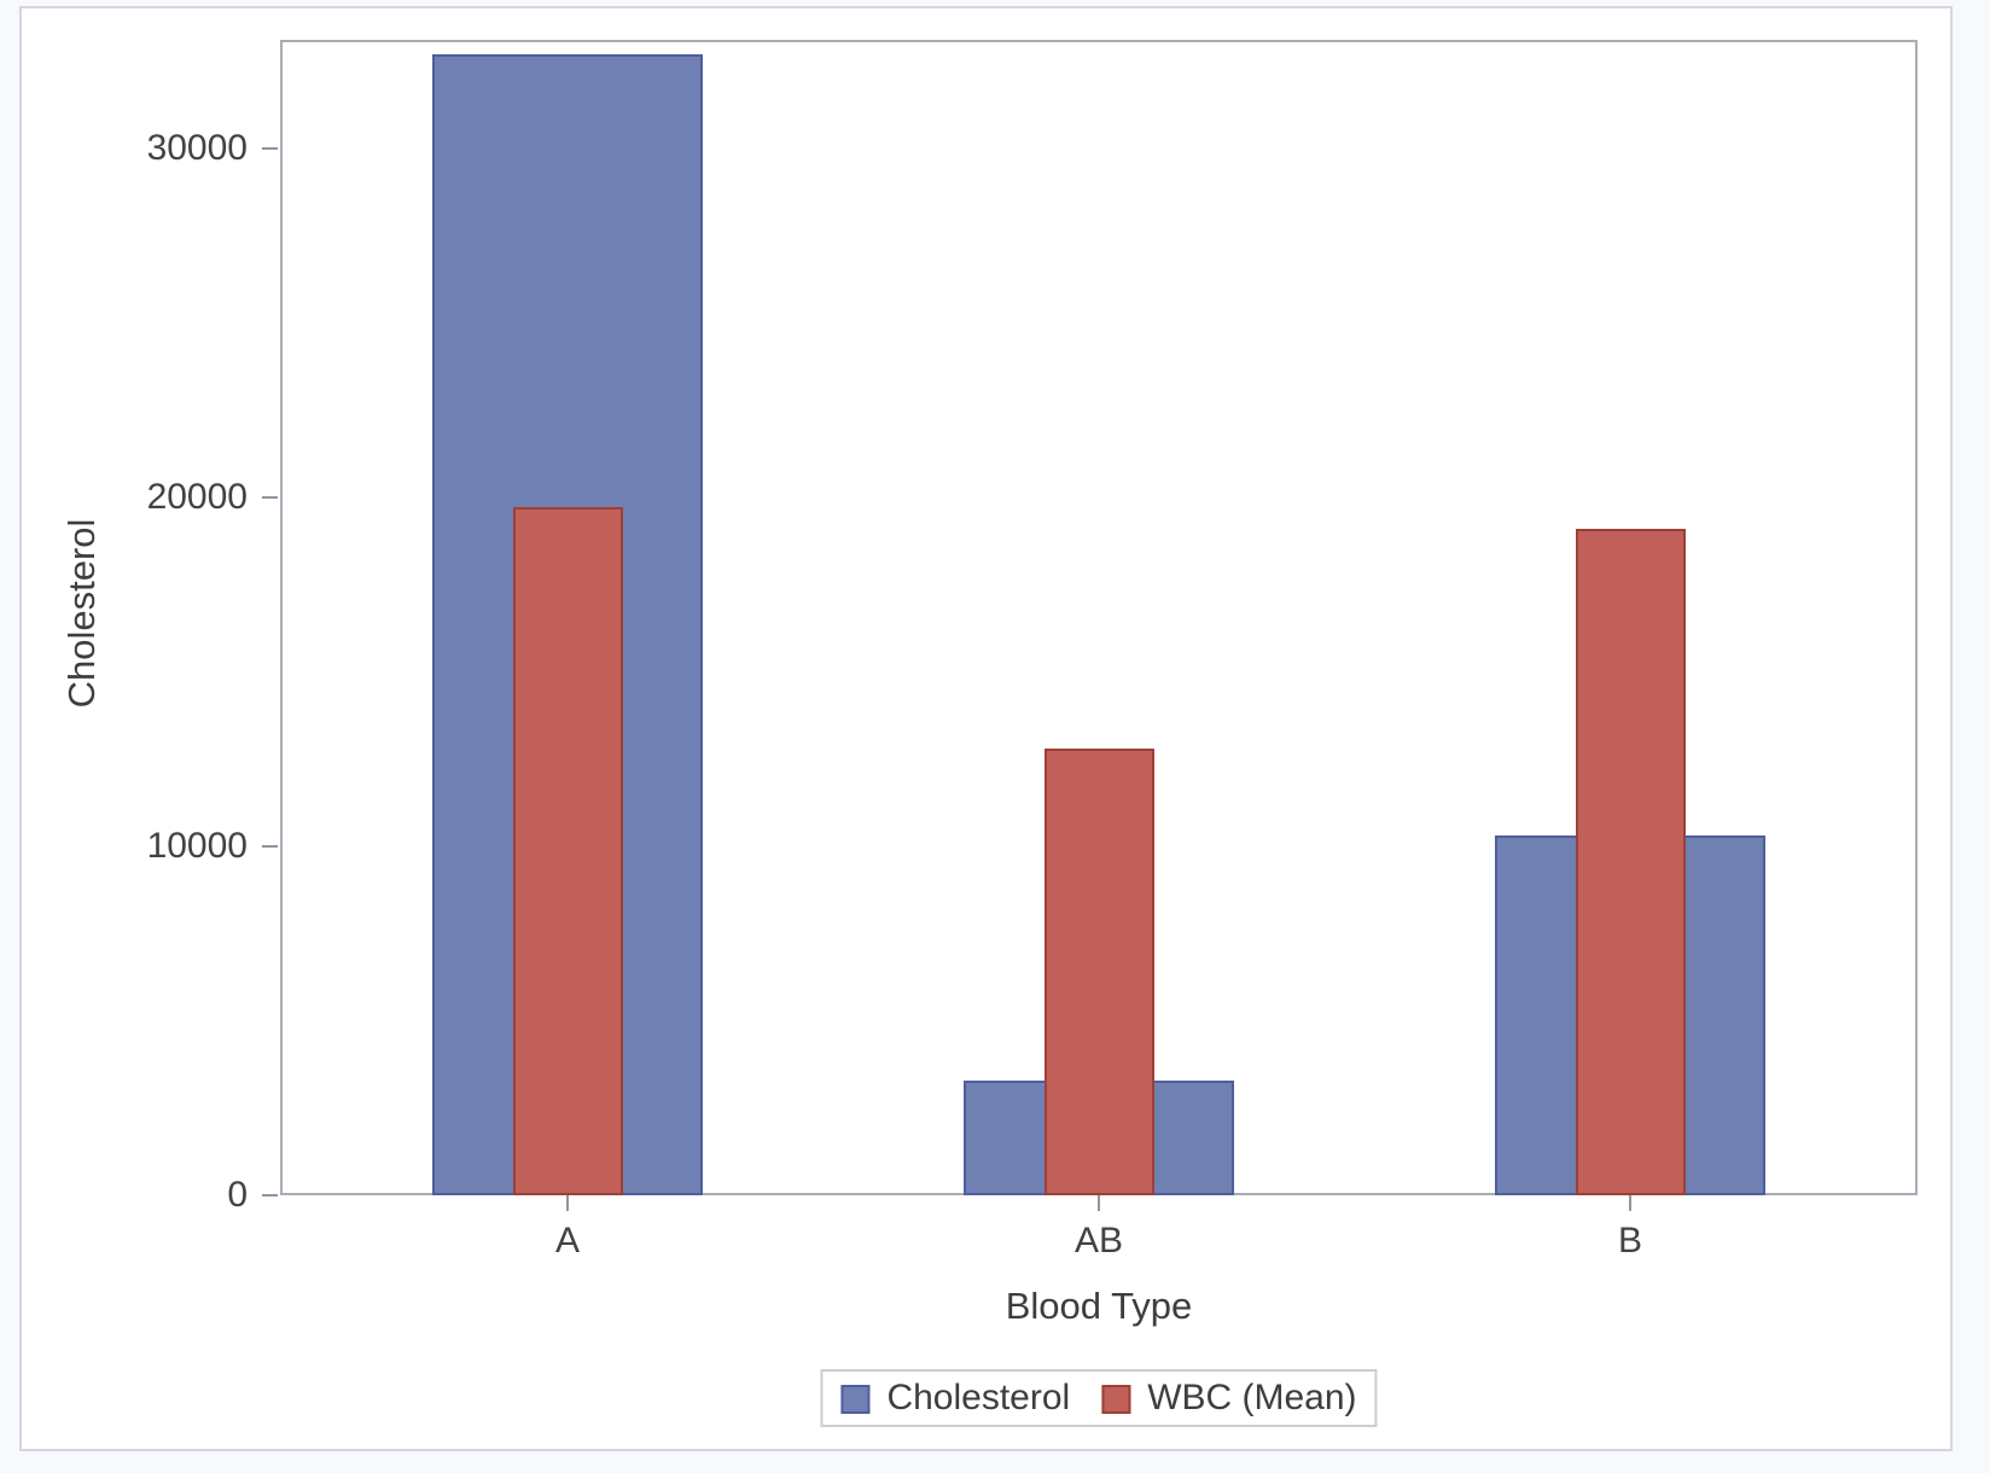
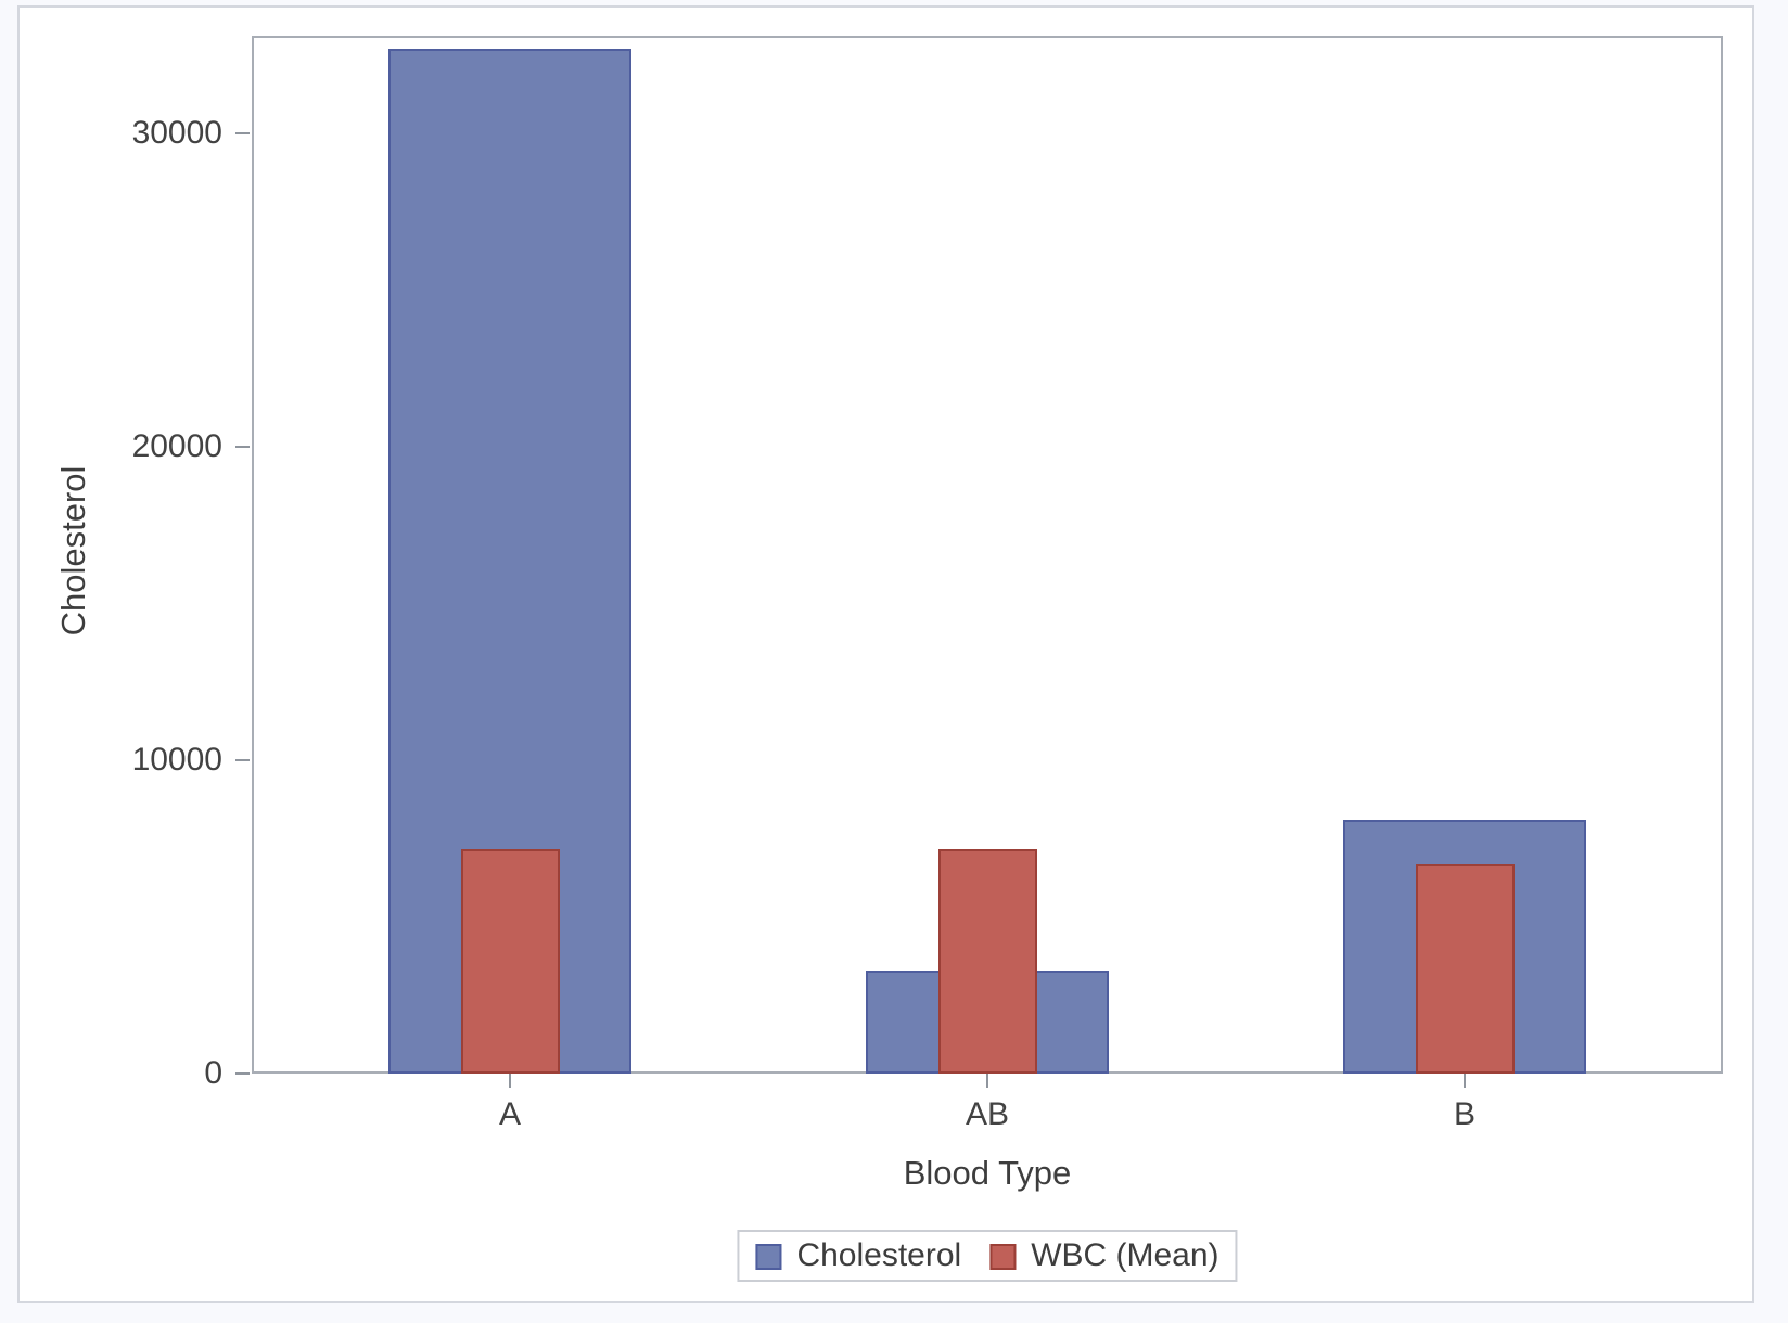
WBC (Mean)/A: 19700 -> 7200
WBC (Mean)/AB: 12800 -> 7200
Cholesterol/B: 10300 -> 8100
WBC (Mean)/B: 19100 -> 6700
